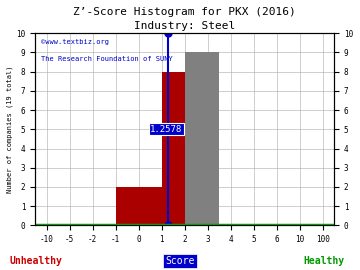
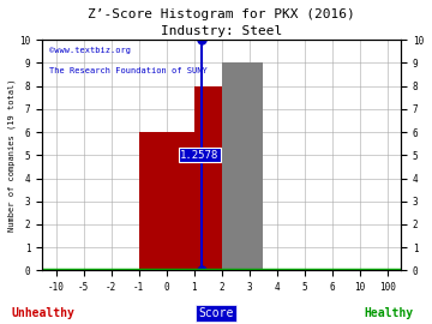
0: 2 -> 6
